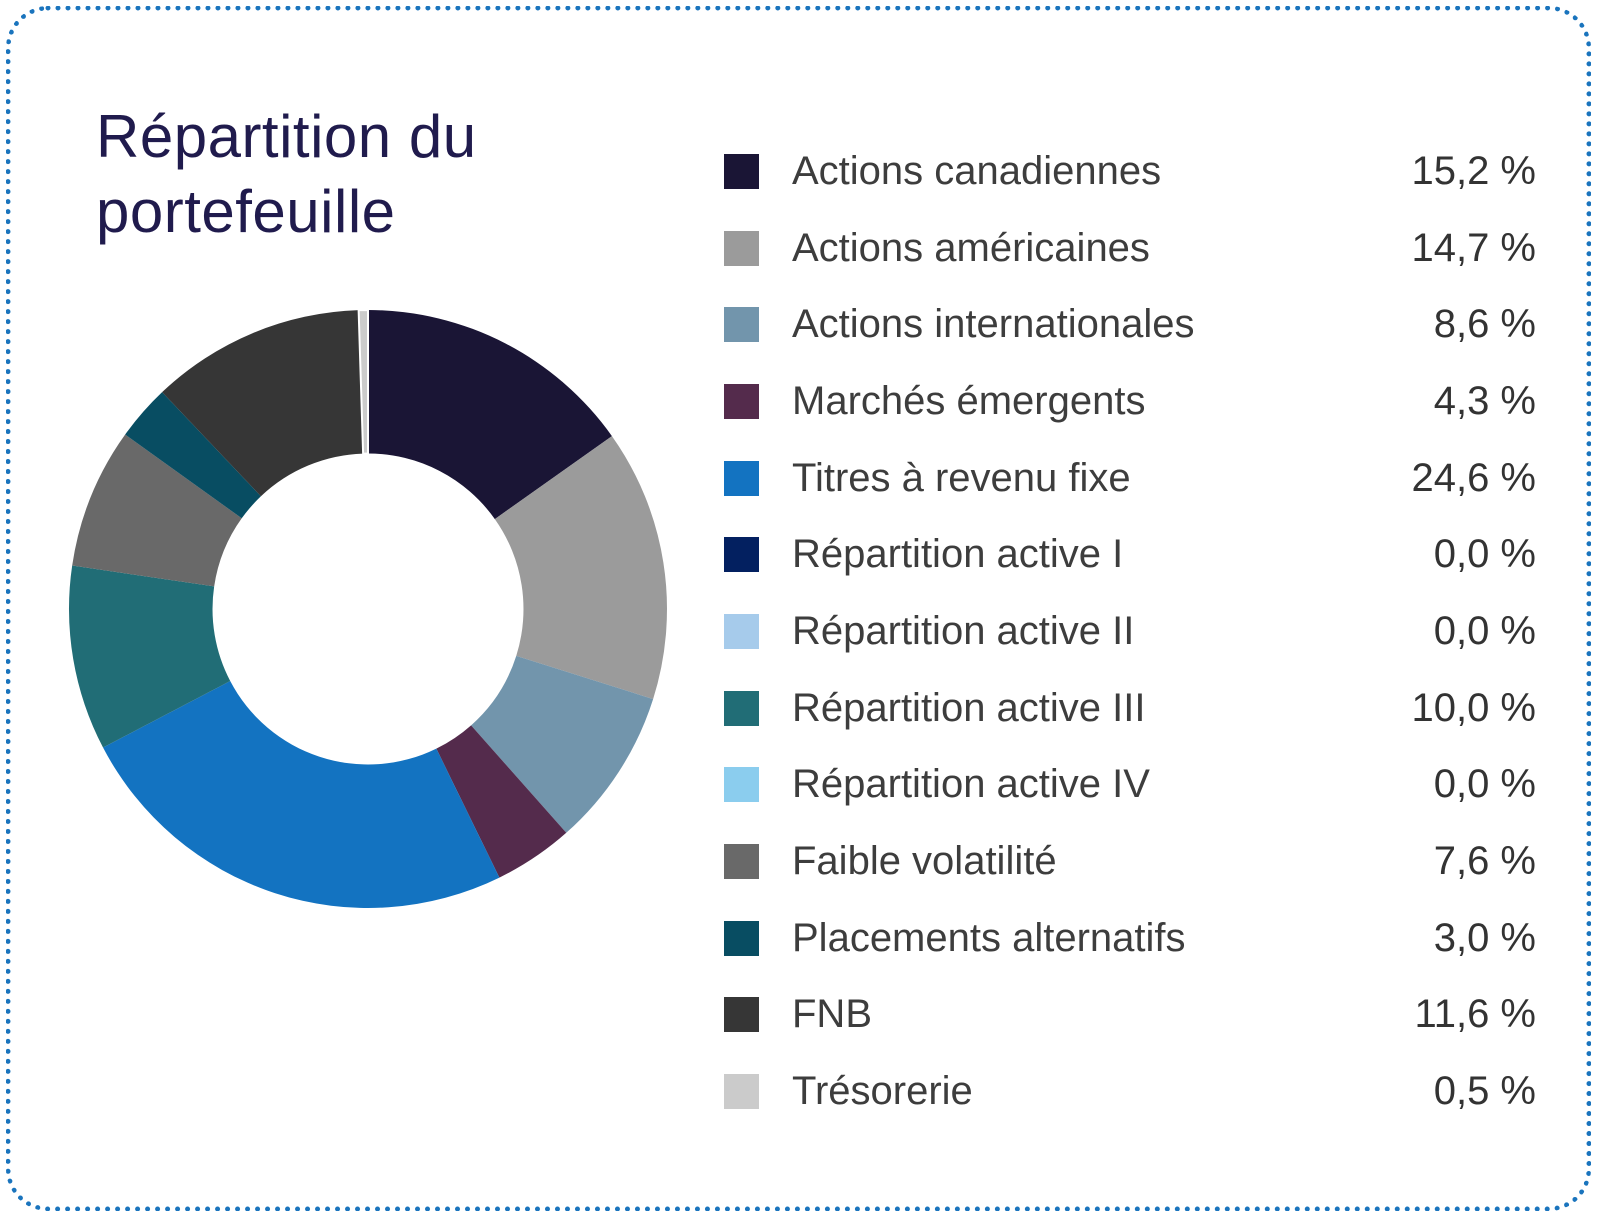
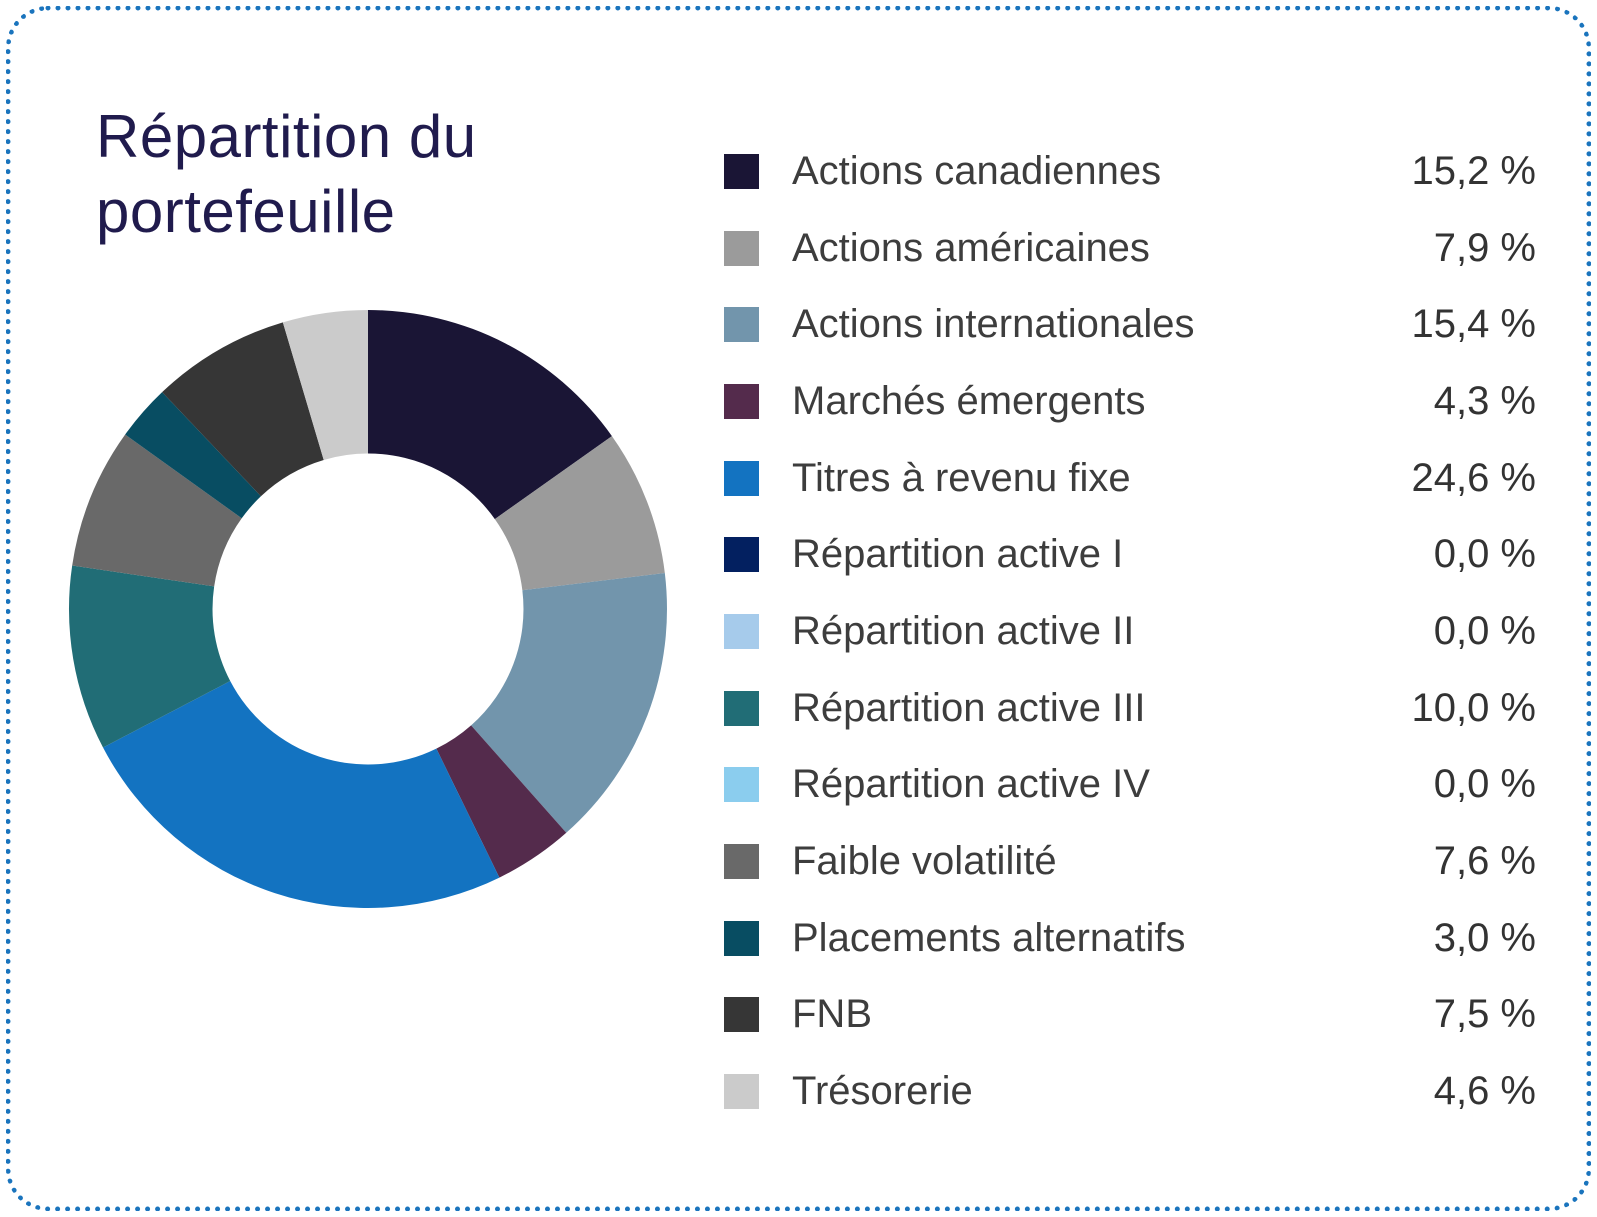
Actions américaines: 14,7 -> 7,9
Actions internationales: 8,6 -> 15,4
FNB: 11,6 -> 7,5
Trésorerie: 0,5 -> 4,6
